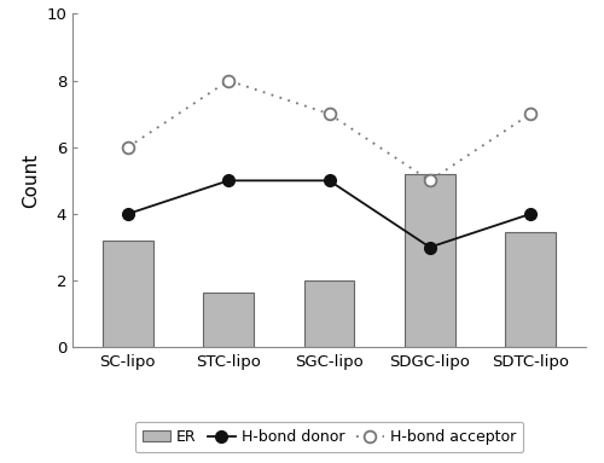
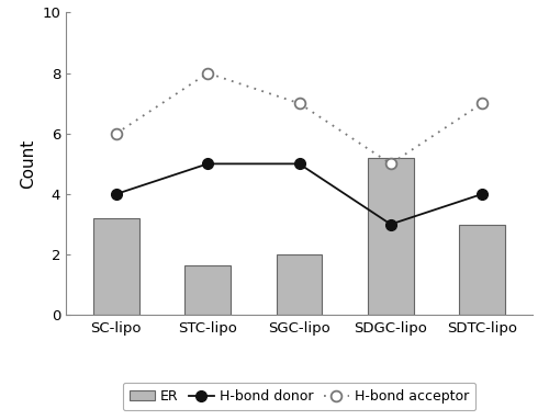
ER/SDTC-lipo: 3.45 -> 3.00
